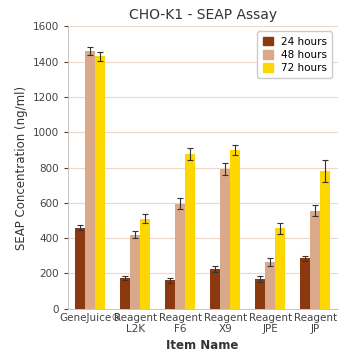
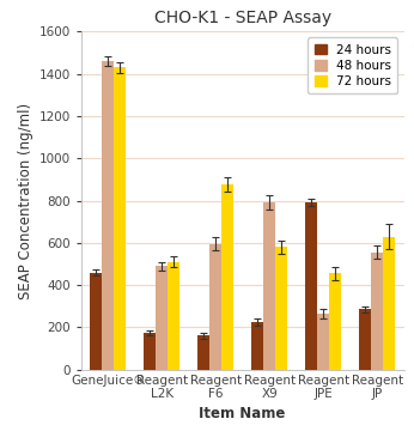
48 hours/Reagent L2K: 420 -> 490
72 hours/Reagent X9: 900 -> 580
24 hours/Reagent JPE: 170 -> 790
72 hours/Reagent JP: 780 -> 630
